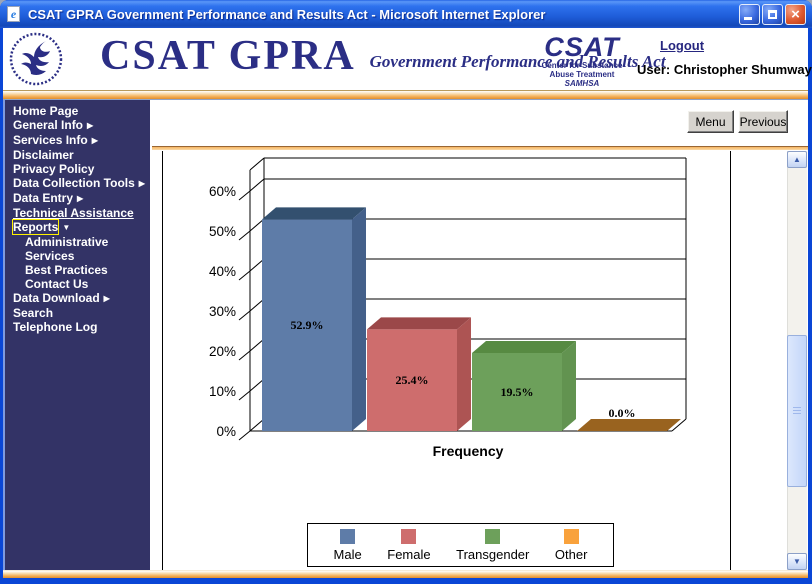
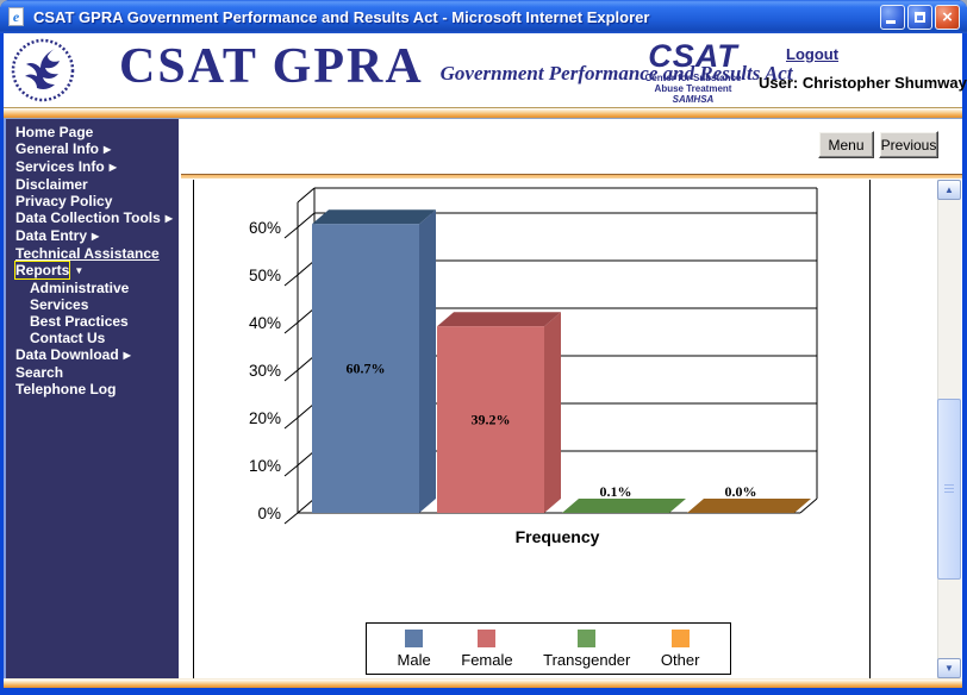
Male: 52.9% -> 60.7%
Female: 25.4% -> 39.2%
Transgender: 19.5% -> 0.1%
